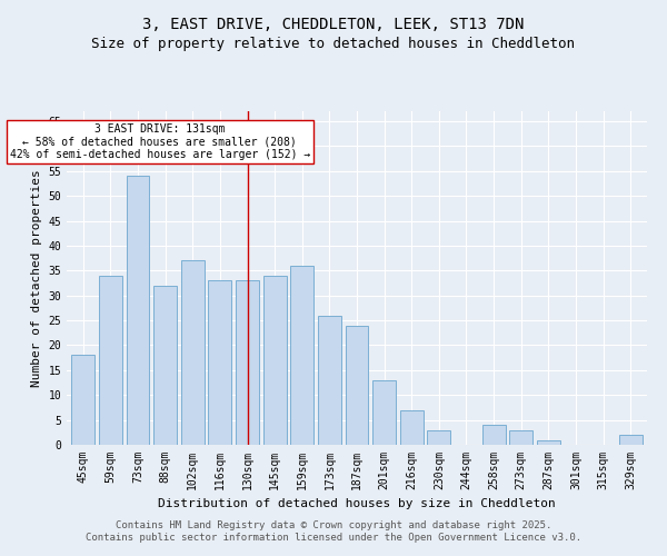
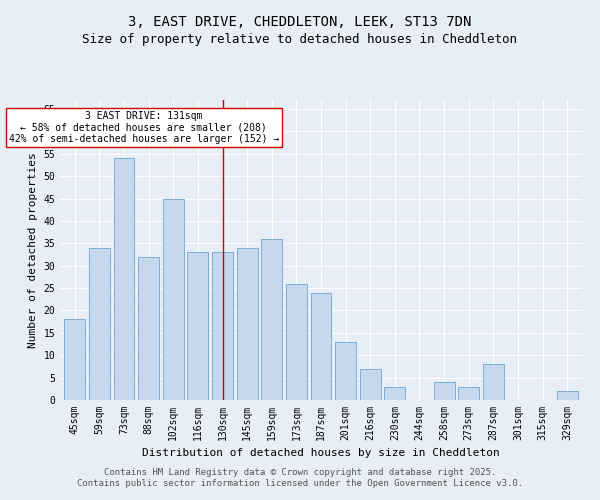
102sqm: 37 -> 45
287sqm: 1 -> 8
